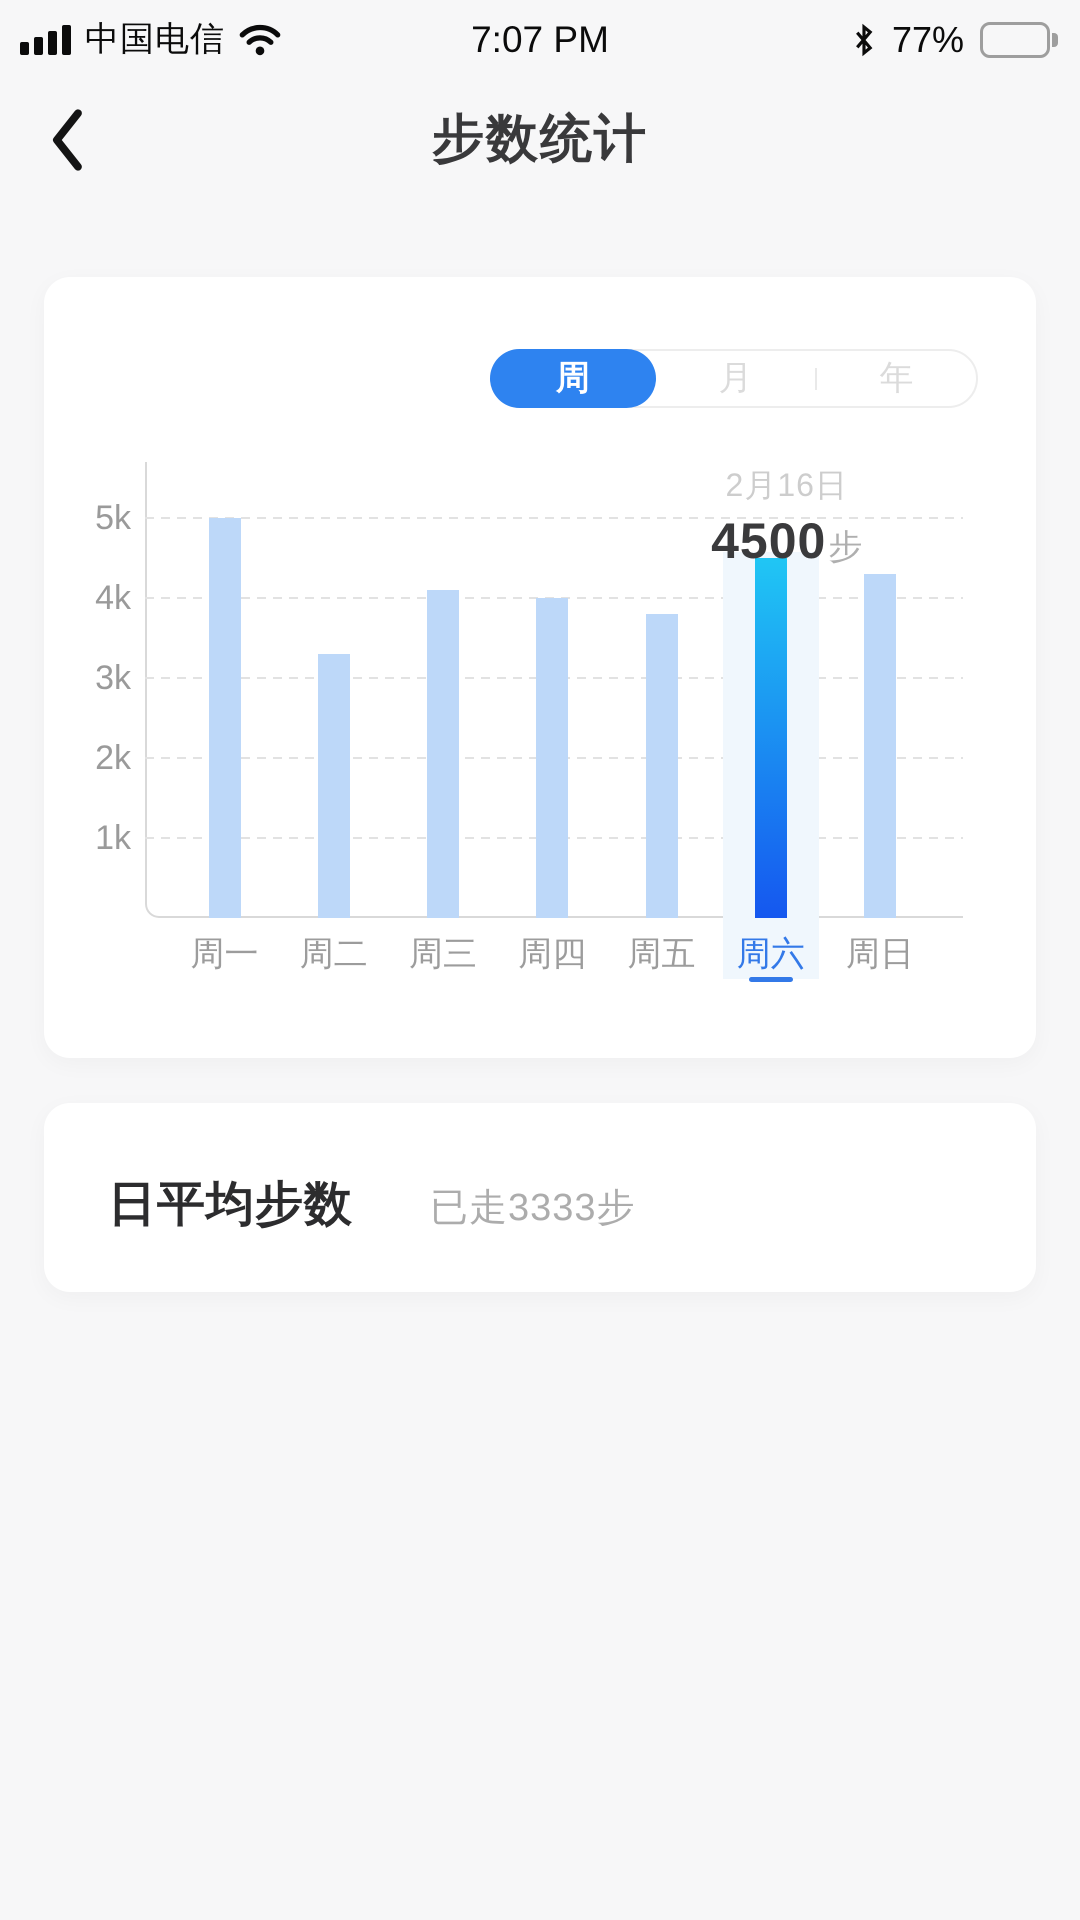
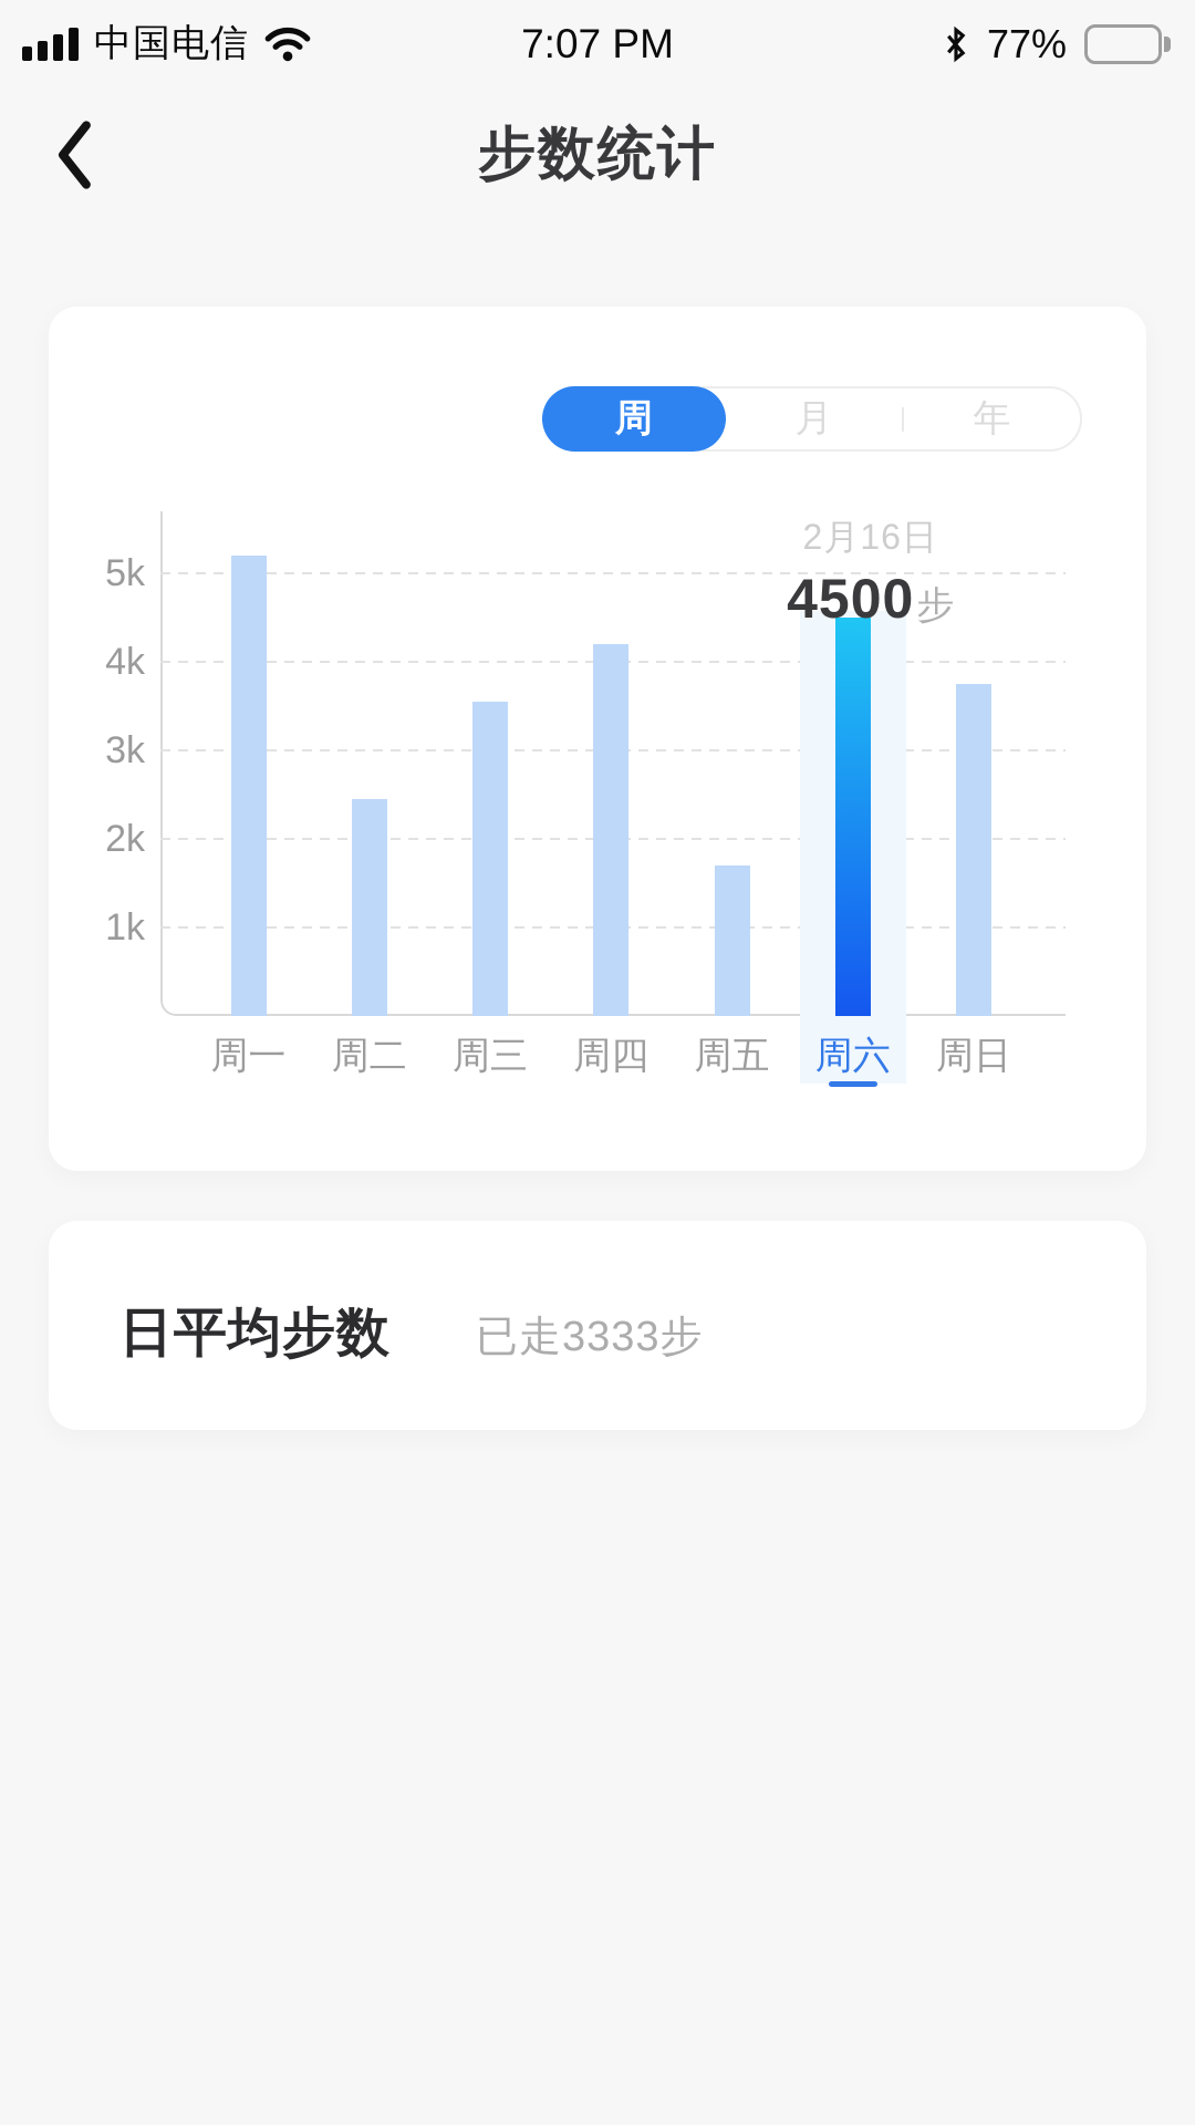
周一: 5.0k -> 5.2k
周二: 3.3k -> 2.4k
周三: 4.1k -> 3.6k
周四: 4.0k -> 4.2k
周五: 3.8k -> 1.7k
周日: 4.3k -> 3.8k
